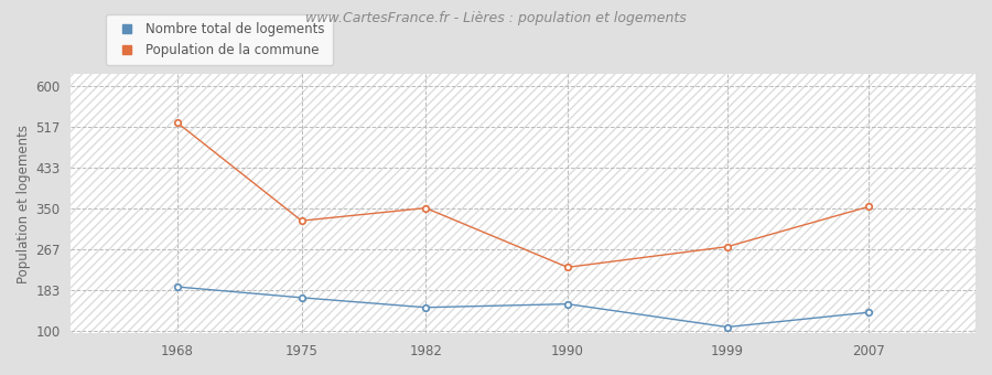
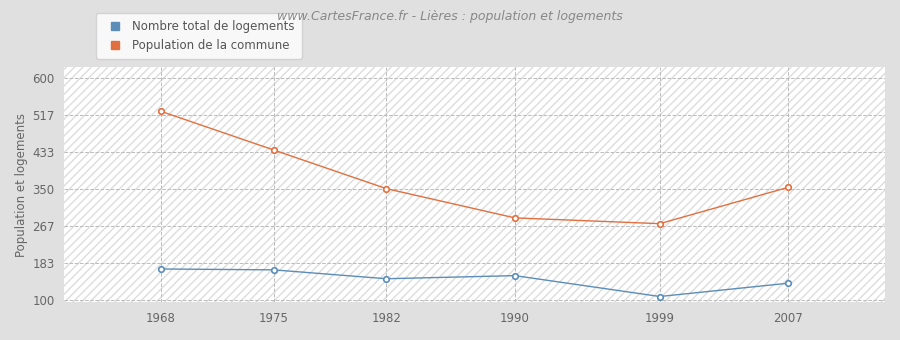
Nombre total de logements/1968: 190 -> 170
Population de la commune/1975: 325 -> 438
Population de la commune/1990: 230 -> 285
